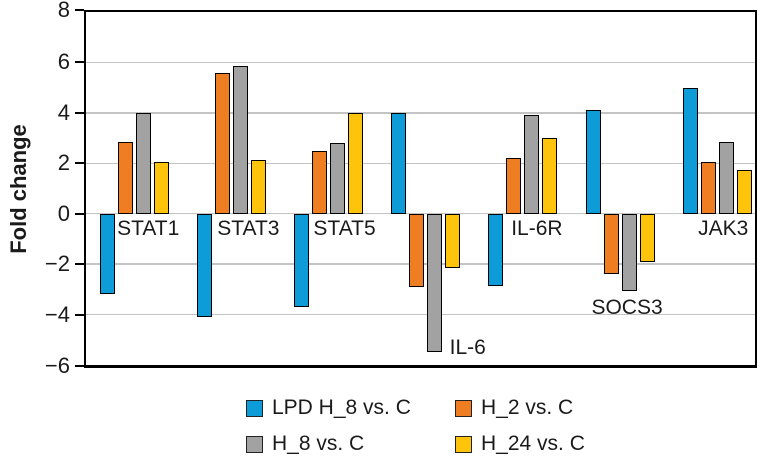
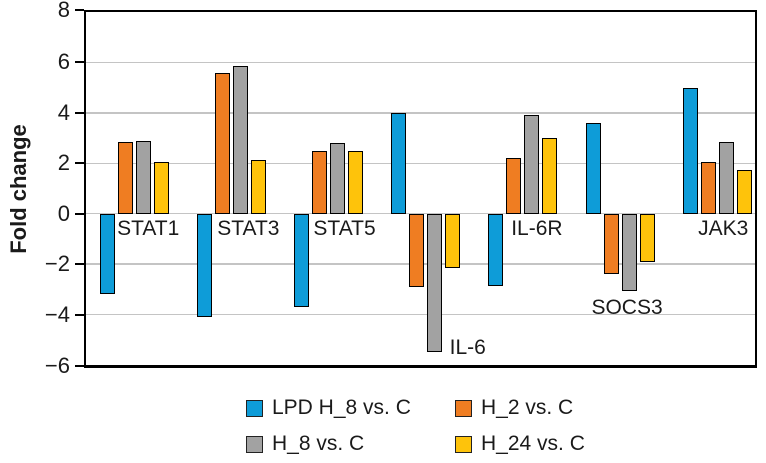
H_8 vs. C/STAT1: 4.0 -> 2.9
H_24 vs. C/STAT5: 4.0 -> 2.5
LPD H_8 vs. C/SOCS3: 4.1 -> 3.6
